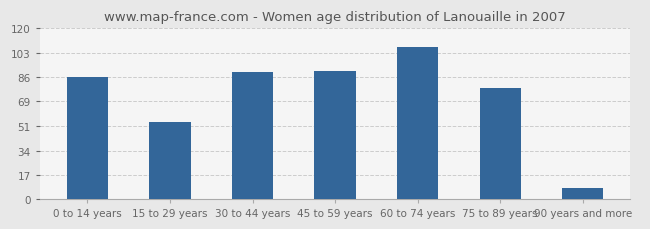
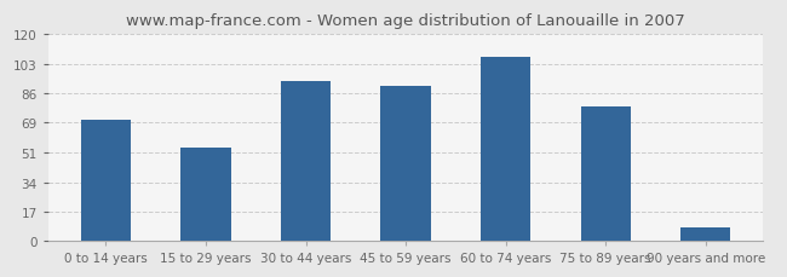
0 to 14 years: 86 -> 70
30 to 44 years: 89 -> 93
